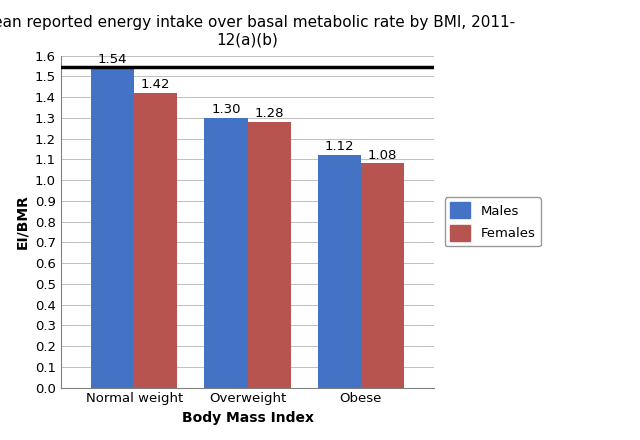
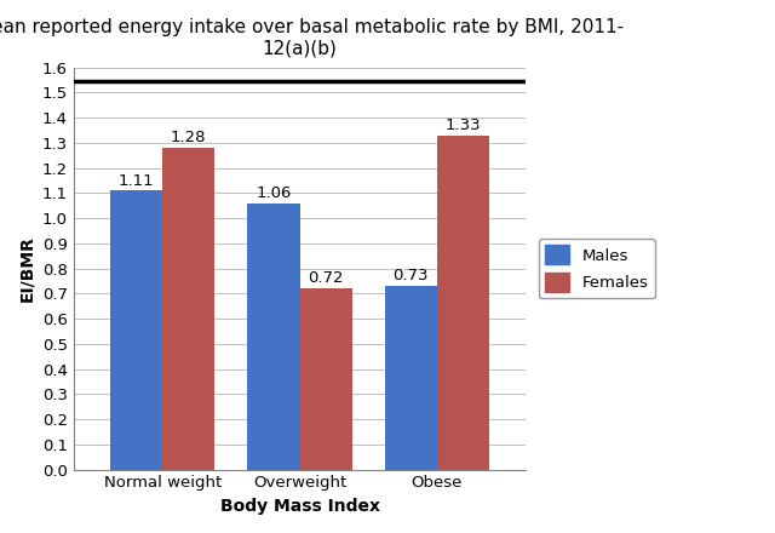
Males/Normal weight: 1.54 -> 1.11
Females/Normal weight: 1.42 -> 1.28
Males/Overweight: 1.30 -> 1.06
Females/Overweight: 1.28 -> 0.72
Males/Obese: 1.12 -> 0.73
Females/Obese: 1.08 -> 1.33
